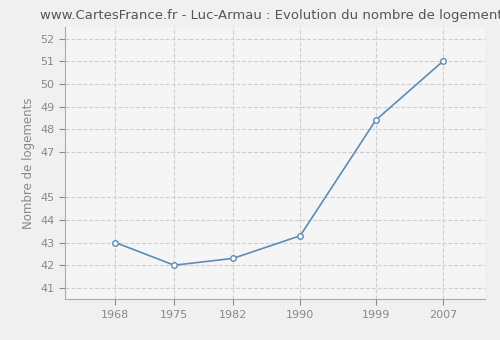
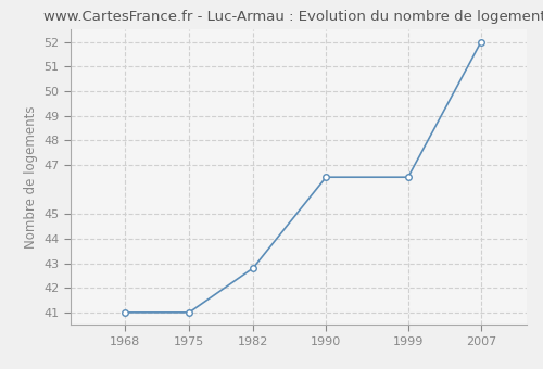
1968: 43.0 -> 41.0
1975: 42.0 -> 41.0
1982: 42.3 -> 42.8
1990: 43.3 -> 46.5
1999: 48.4 -> 46.5
2007: 51.0 -> 52.0
